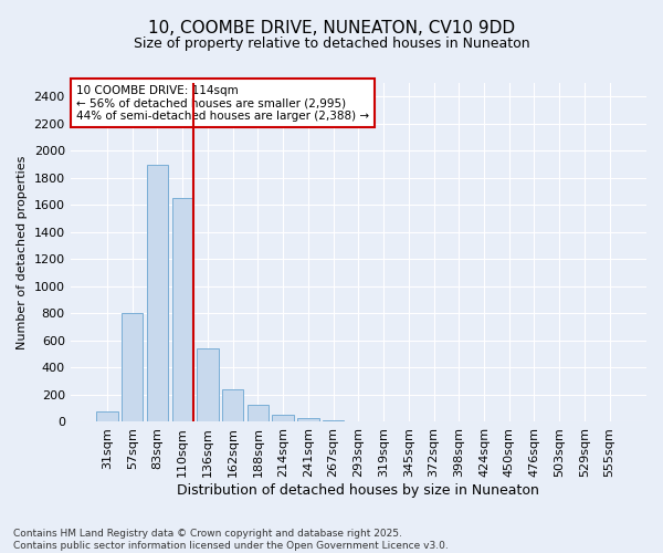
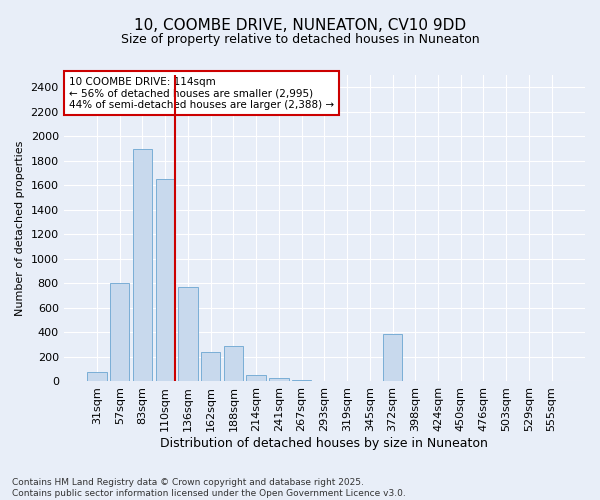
136sqm: 540 -> 770
188sqm: 120 -> 290
372sqm: 0 -> 390
